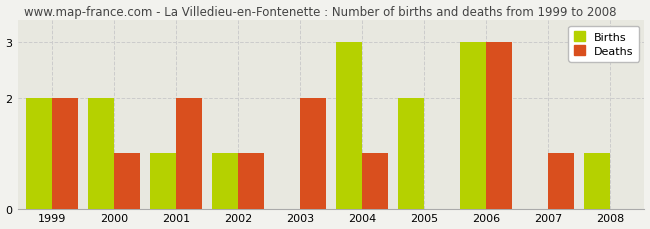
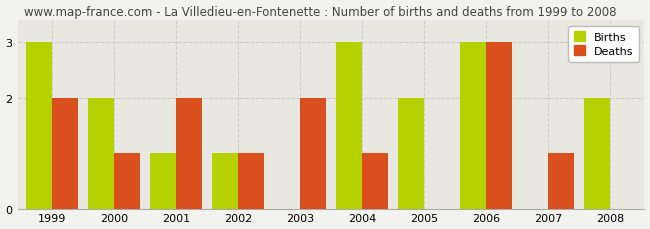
Births/1999: 2 -> 3
Births/2008: 1 -> 2
